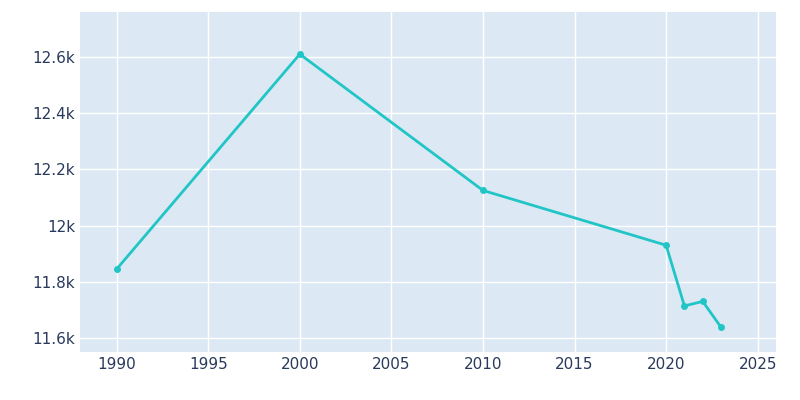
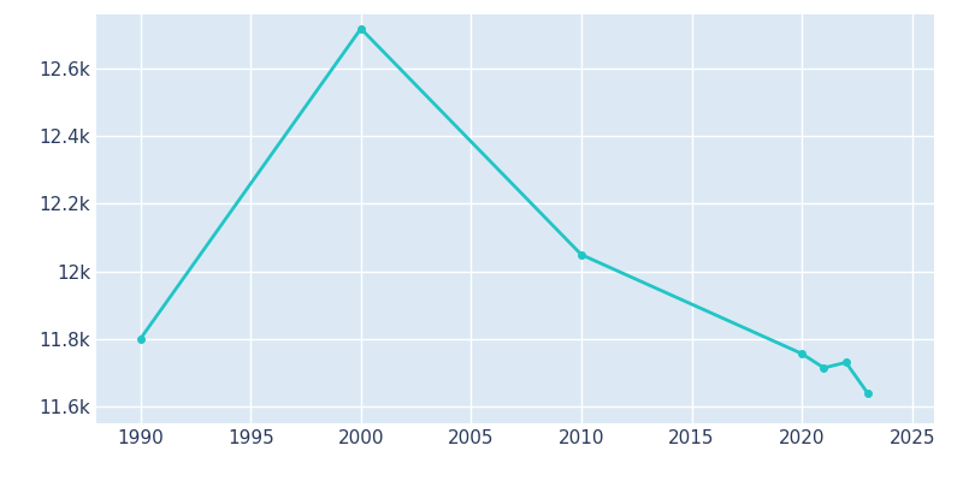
1990: 11.845k -> 11.800k
2000: 12.610k -> 12.718k
2010: 12.125k -> 12.049k
2020: 11.930k -> 11.756k
